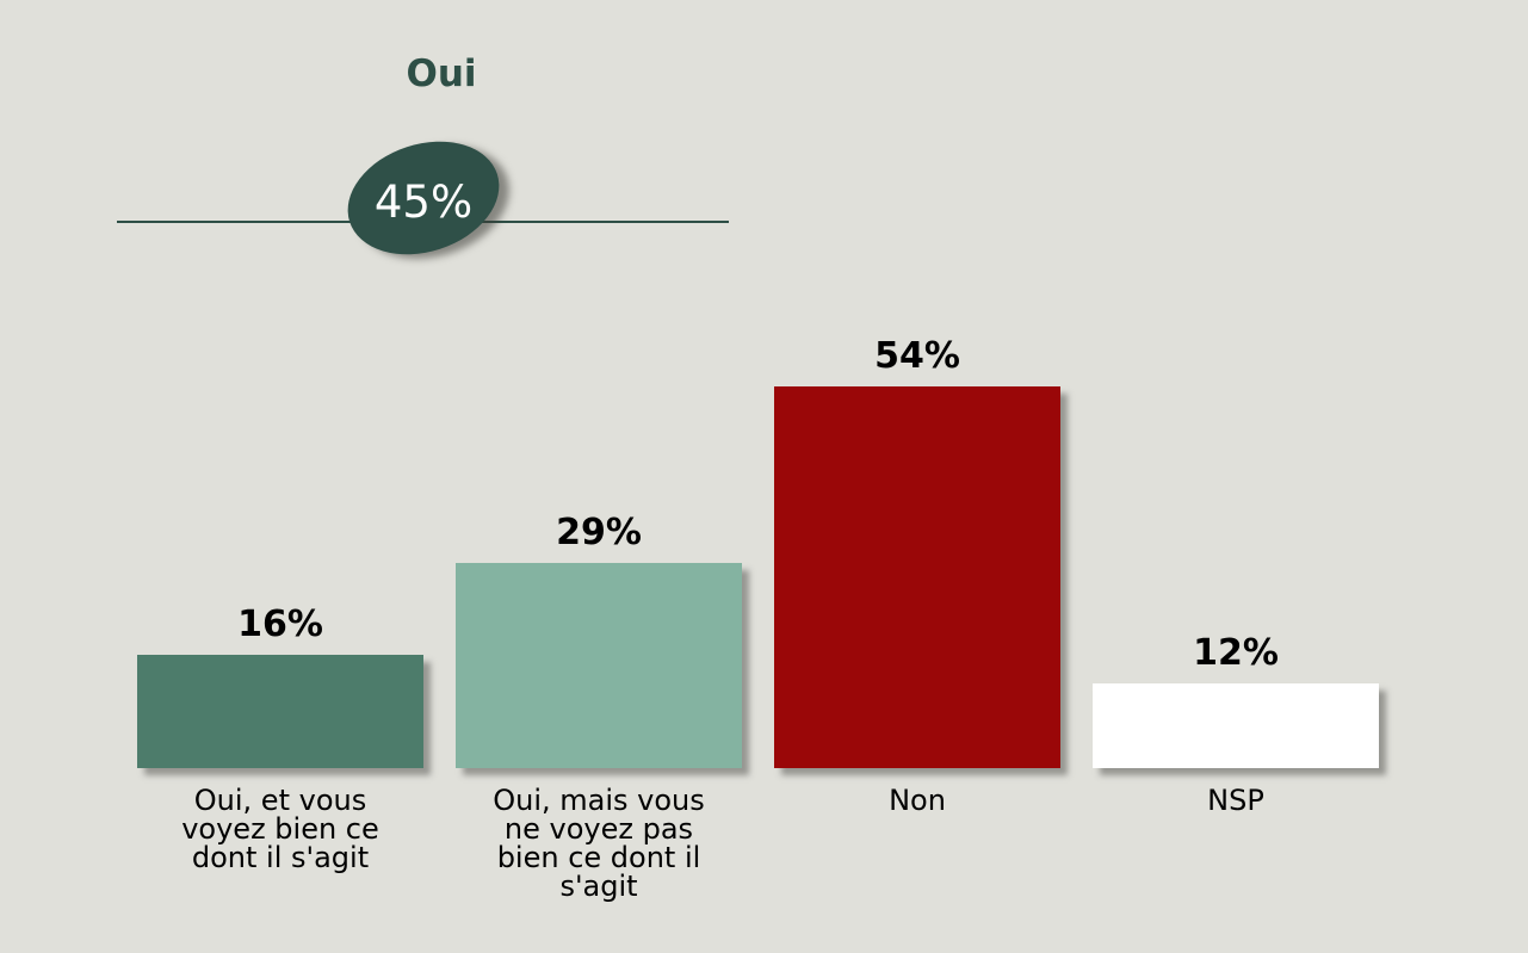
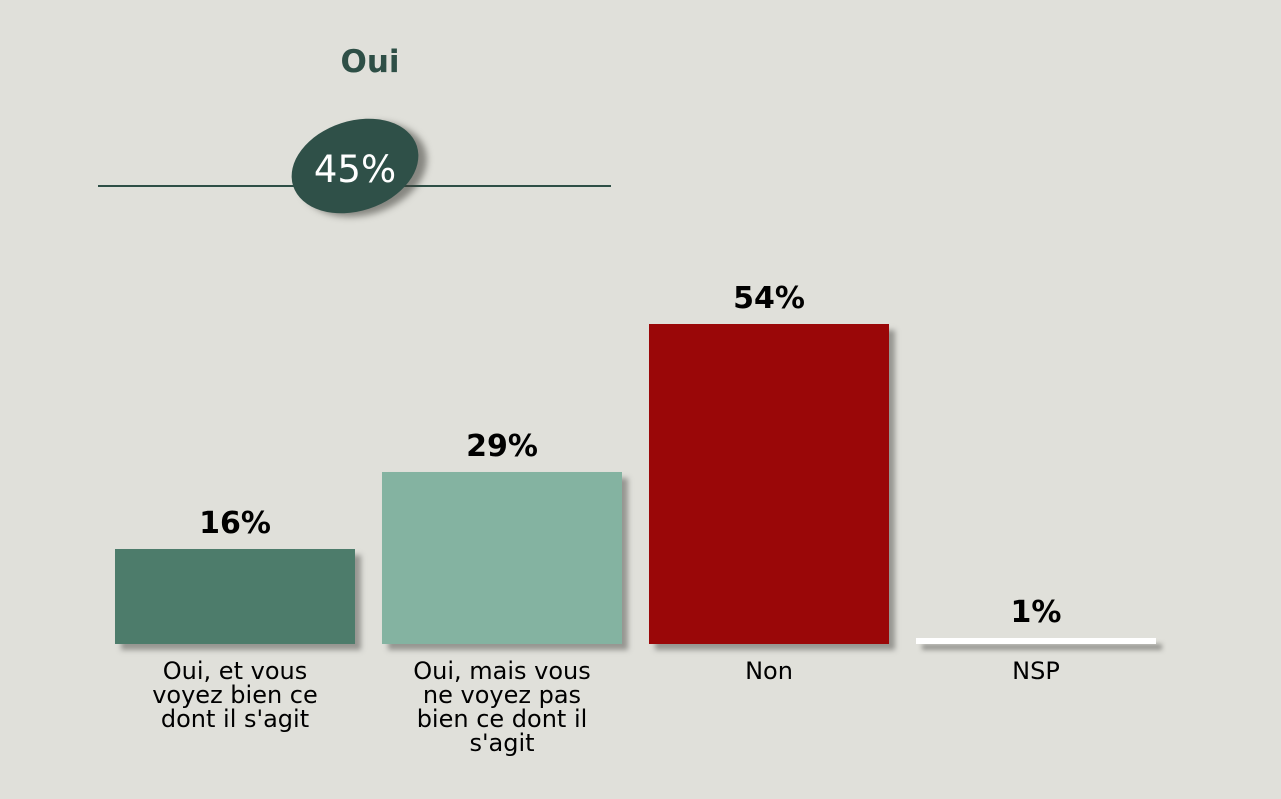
NSP: 12% -> 1%
